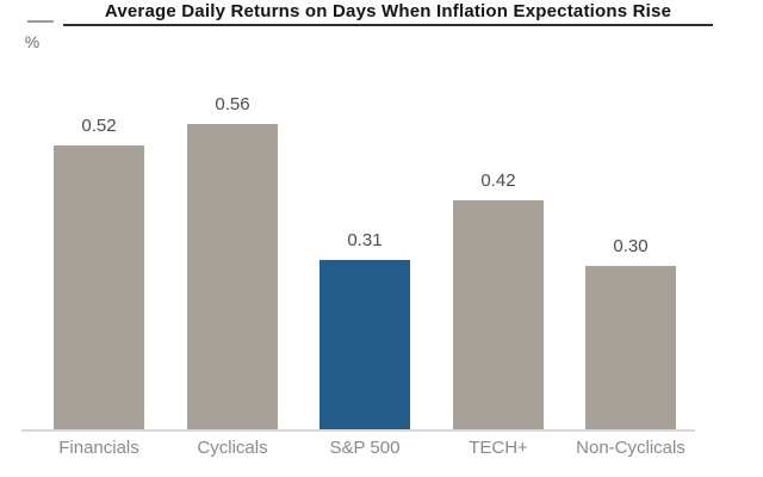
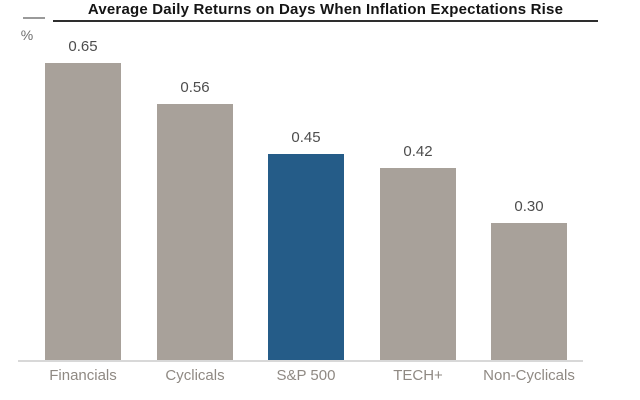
Financials: 0.52 -> 0.65
S&P 500: 0.31 -> 0.45
